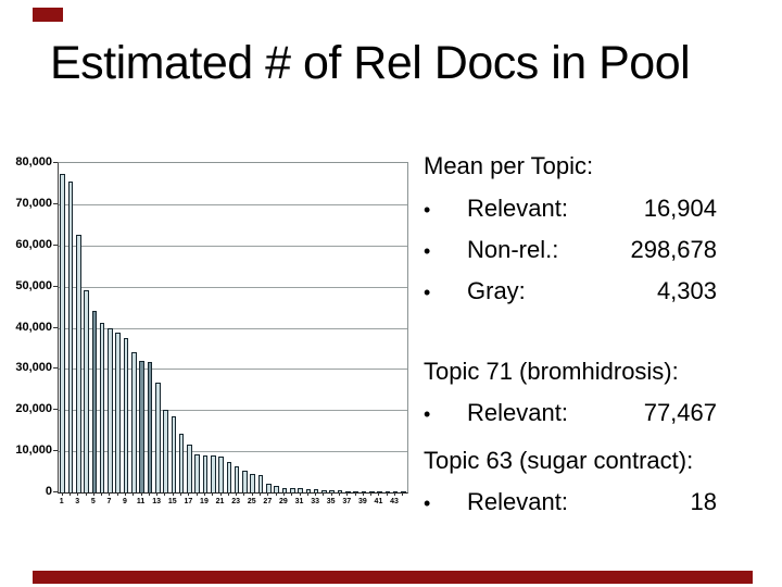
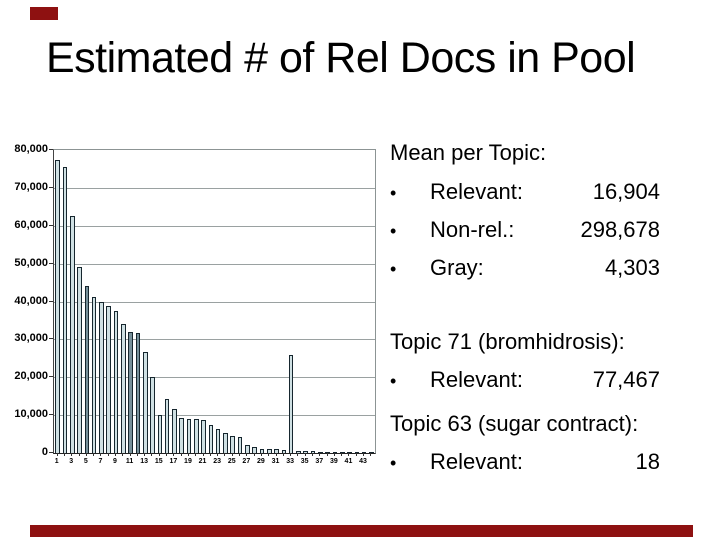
15: 18000 -> 10000
33: 1000 -> 26000
